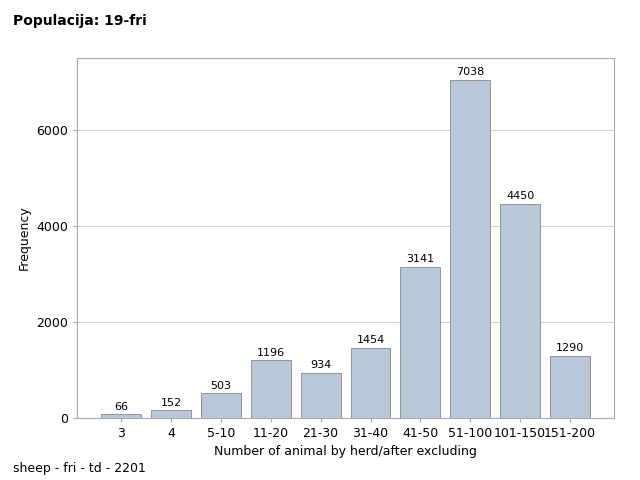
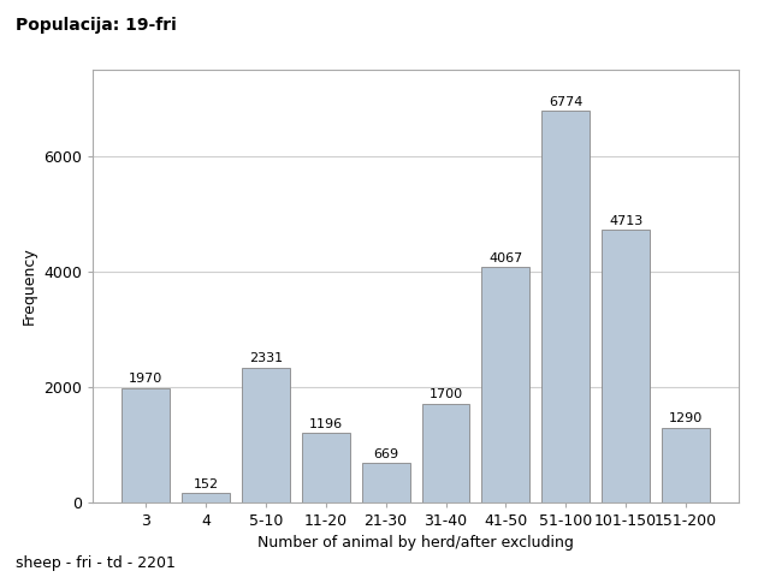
3: 66 -> 1970
5-10: 503 -> 2331
21-30: 934 -> 669
31-40: 1454 -> 1700
41-50: 3141 -> 4067
51-100: 7038 -> 6774
101-150: 4450 -> 4713
